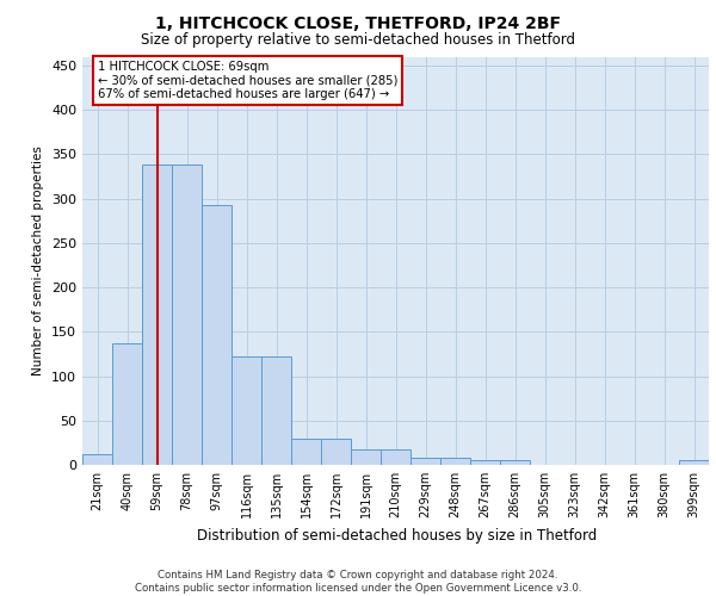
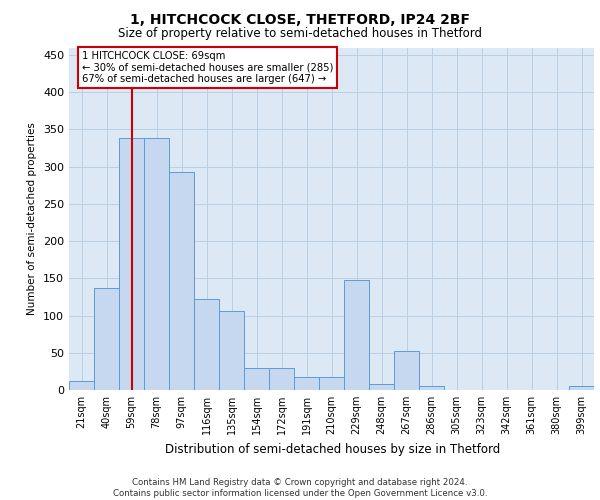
135sqm: 122 -> 106
229sqm: 8 -> 148
267sqm: 5 -> 52
